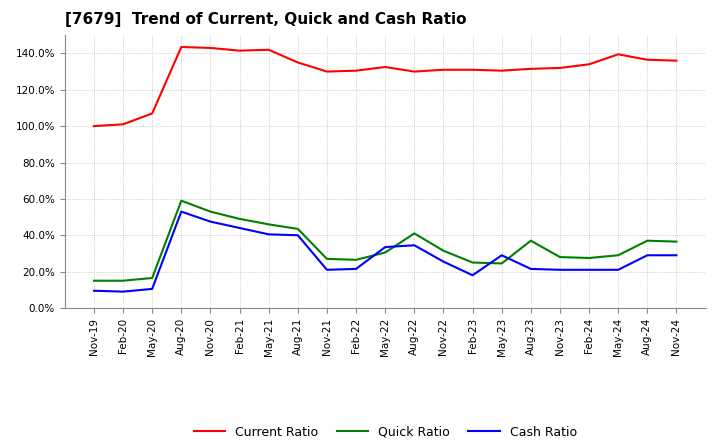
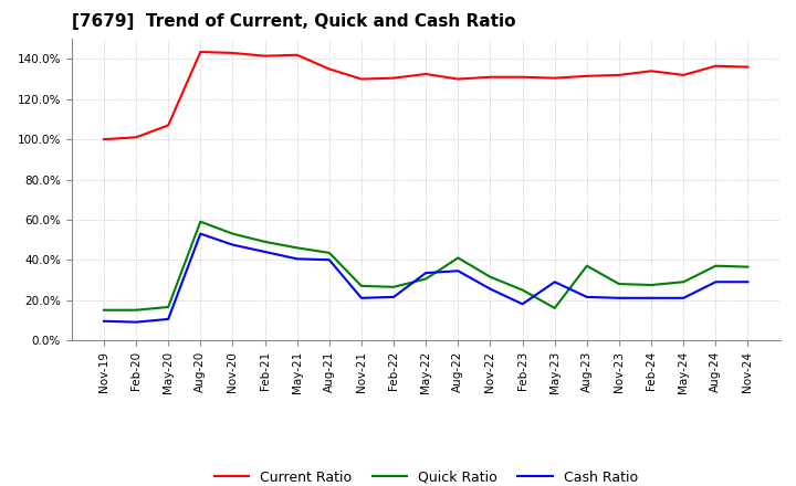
Quick Ratio/May-23: 24% -> 16%
Current Ratio/May-24: 140% -> 132%
